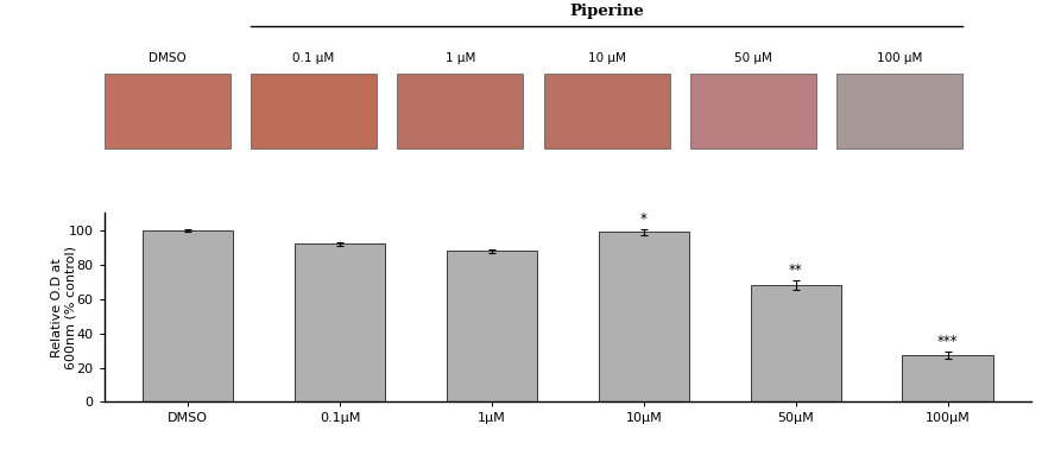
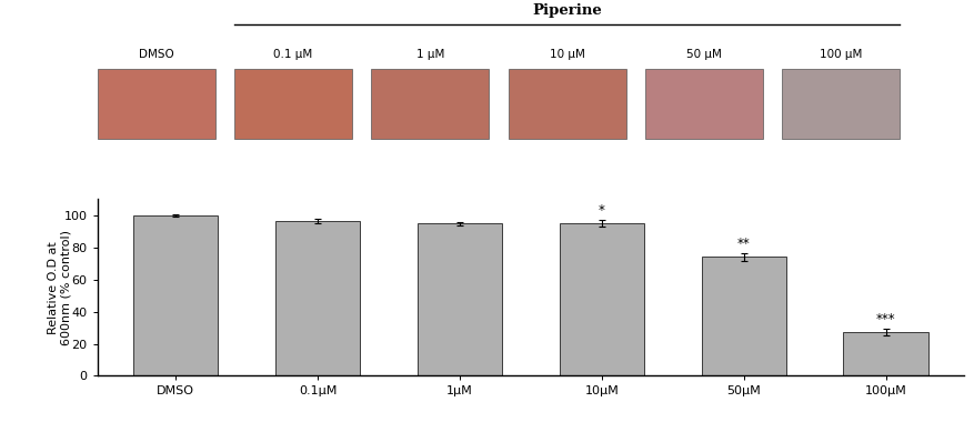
0.1μM: 92 -> 96
1μM: 88 -> 95
10μM: 99 -> 95
50μM: 68 -> 74
